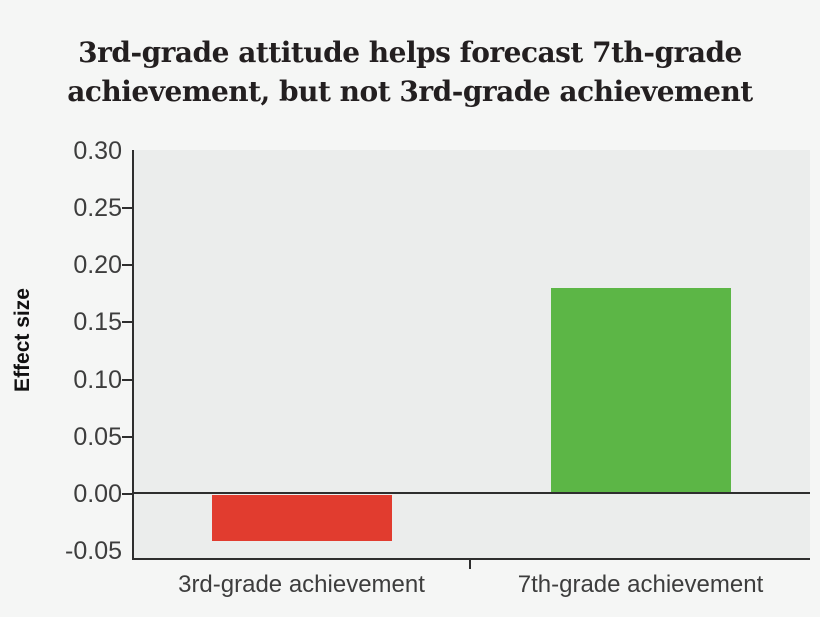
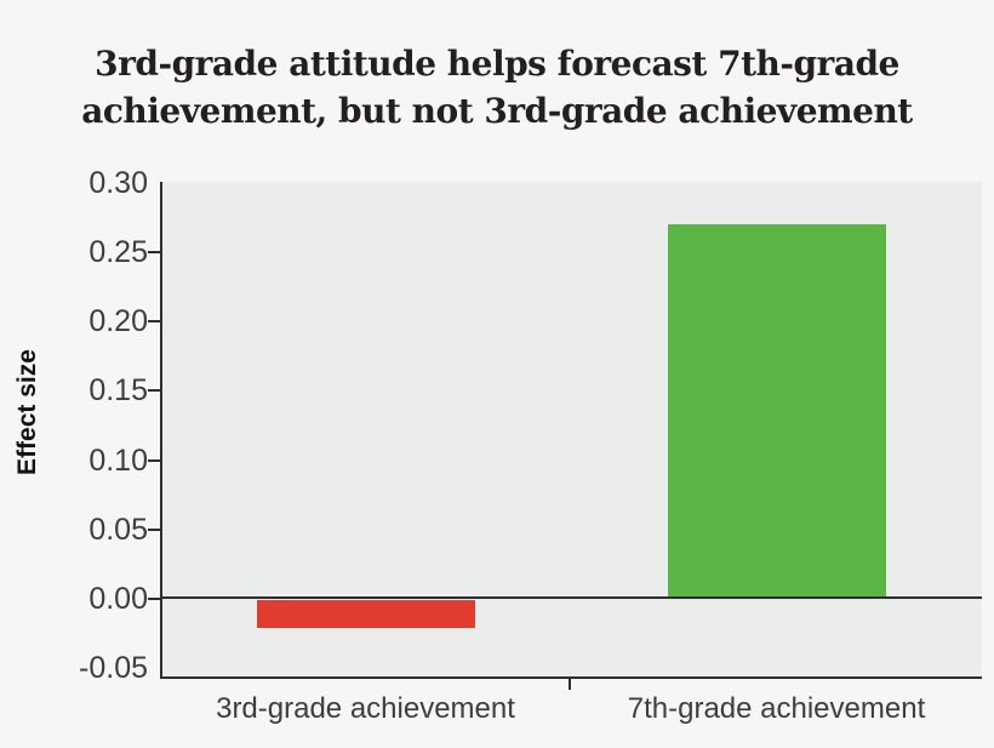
3rd-grade achievement: -0.04 -> -0.02
7th-grade achievement: 0.18 -> 0.27
